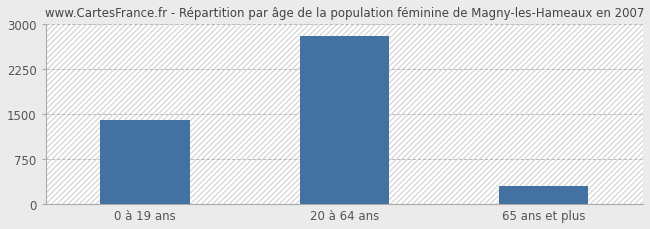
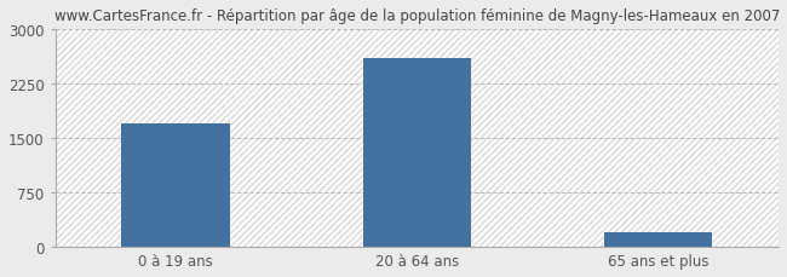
0 à 19 ans: 1400 -> 1700
20 à 64 ans: 2800 -> 2600
65 ans et plus: 300 -> 200
